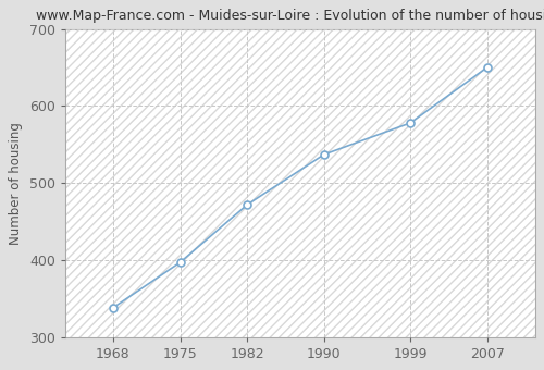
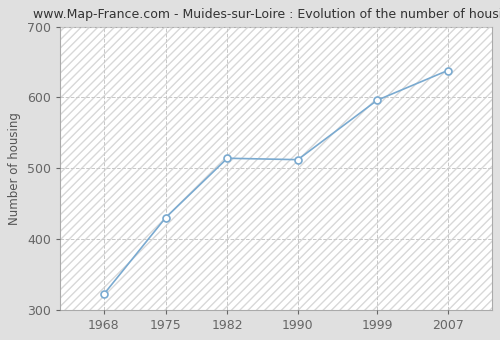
1968: 338 -> 322
1975: 397 -> 430
1982: 472 -> 514
1990: 537 -> 512
1999: 578 -> 596
2007: 650 -> 638
